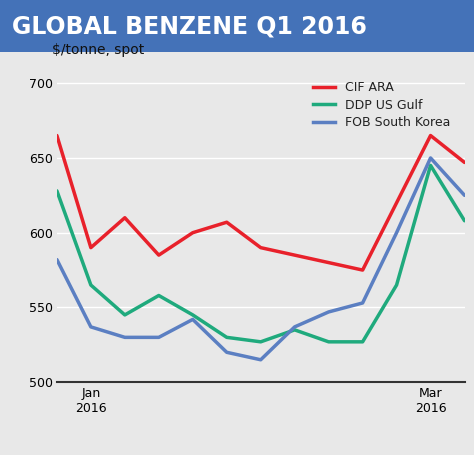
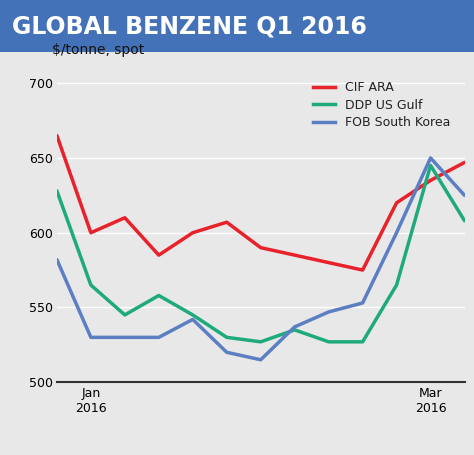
CIF ARA/Jan 2016: 590 -> 600
FOB South Korea/Jan 2016: 537 -> 530
CIF ARA/Mar 2016: 665 -> 635
